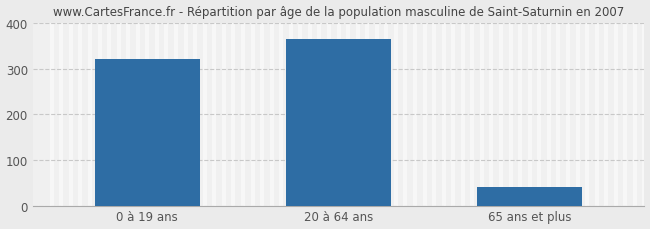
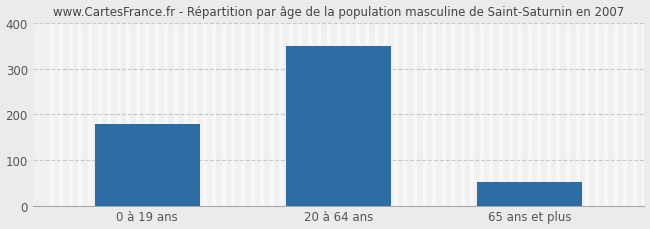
0 à 19 ans: 320 -> 178
20 à 64 ans: 365 -> 350
65 ans et plus: 40 -> 52
